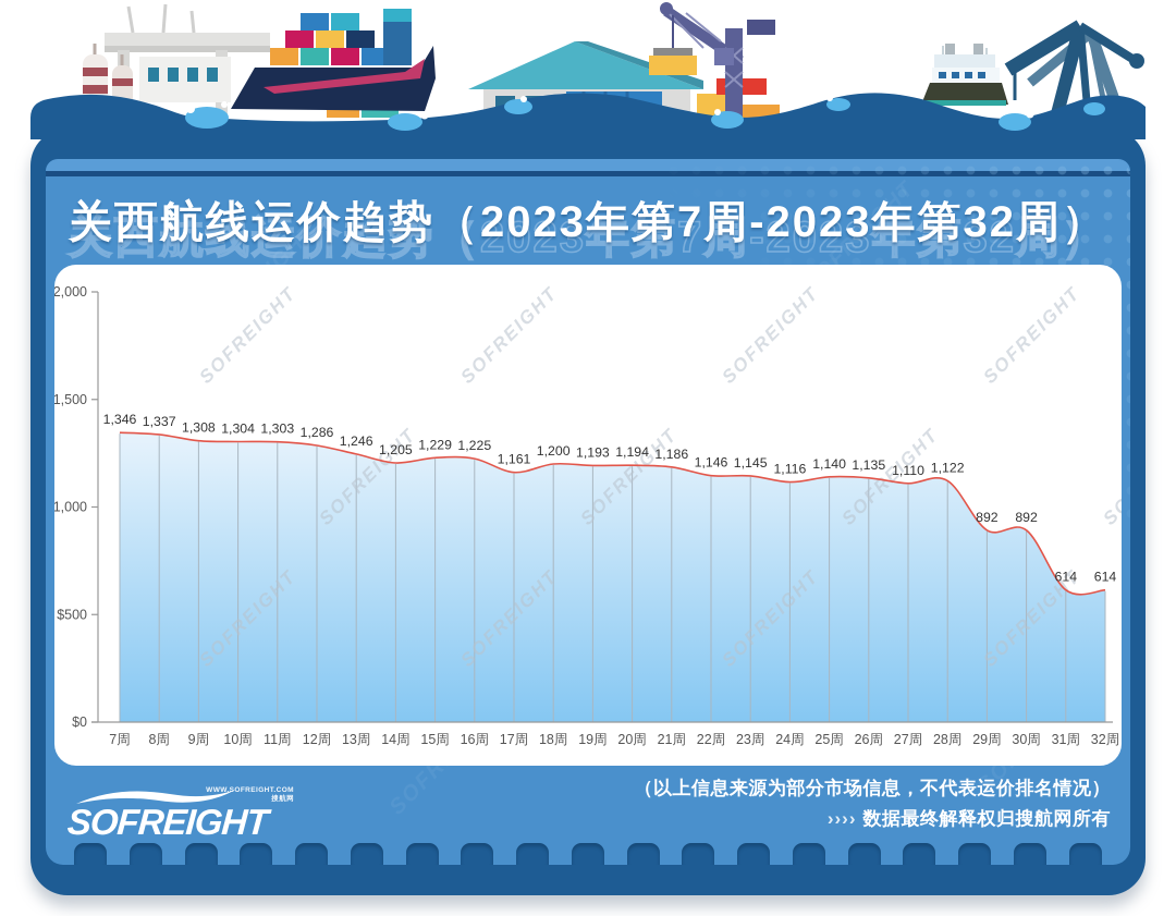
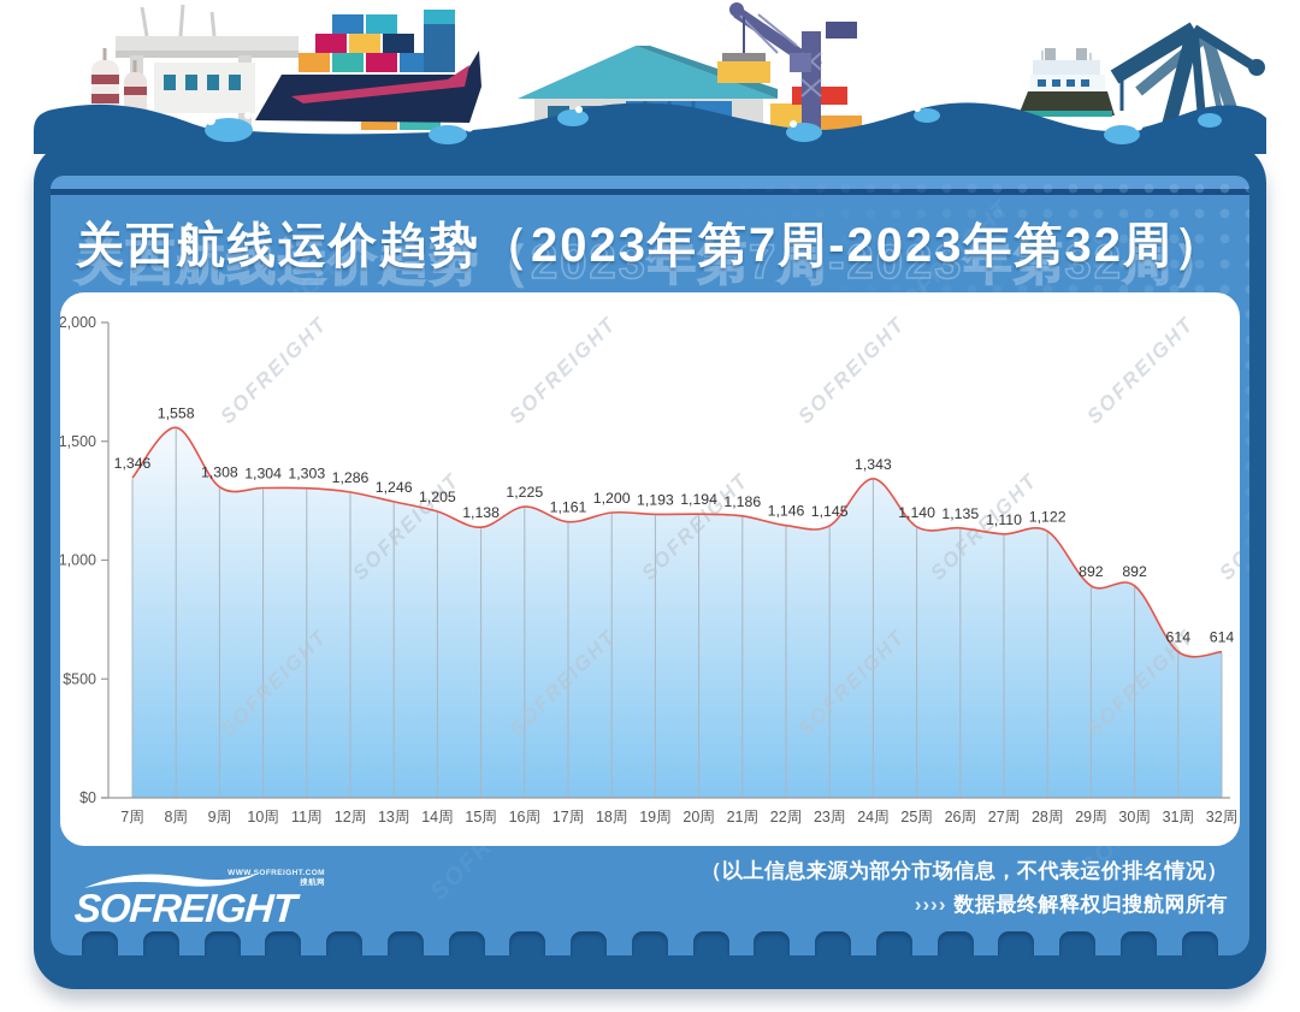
8周: 1,337 -> 1,558
15周: 1,229 -> 1,138
24周: 1,116 -> 1,343
